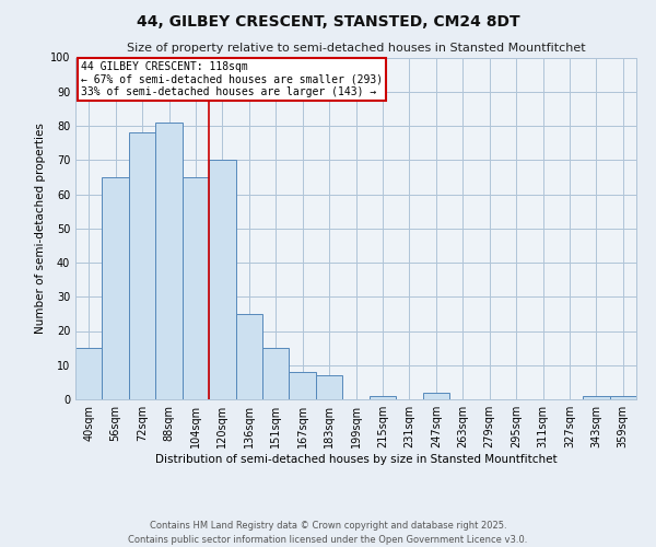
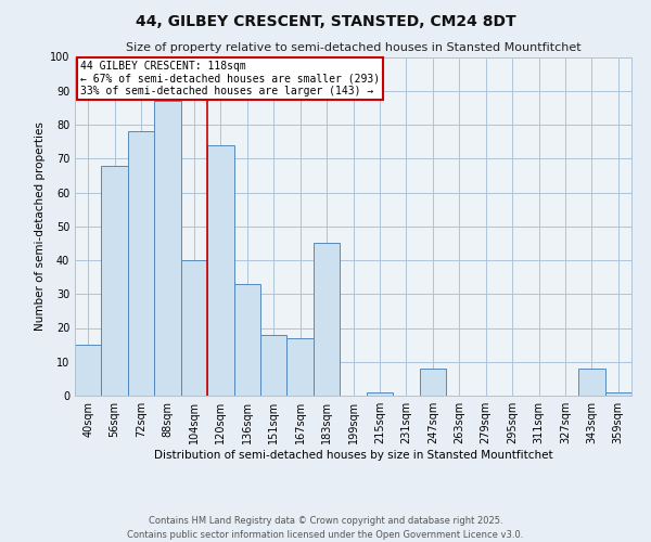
56sqm: 65 -> 68
88sqm: 81 -> 87
104sqm: 65 -> 40
120sqm: 70 -> 74
136sqm: 25 -> 33
151sqm: 15 -> 18
167sqm: 8 -> 17
183sqm: 7 -> 45
247sqm: 2 -> 8
343sqm: 1 -> 8
